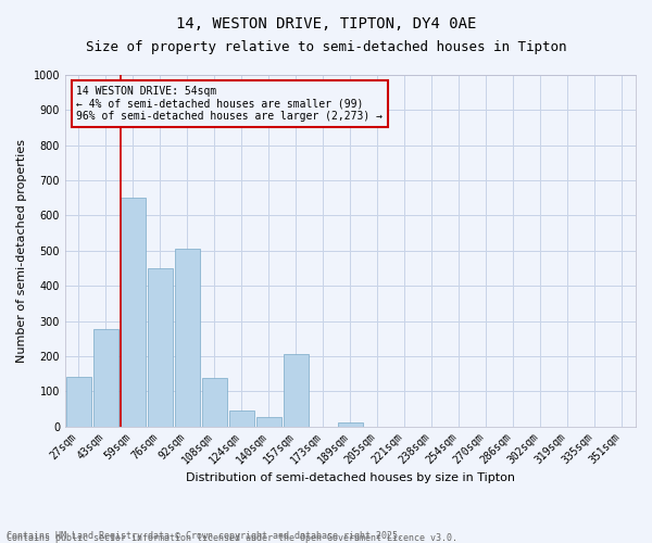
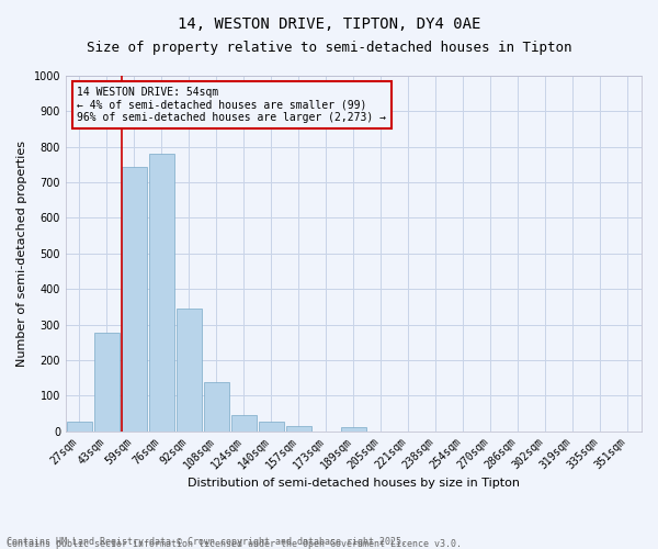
27sqm: 140 -> 25
59sqm: 650 -> 742
76sqm: 450 -> 780
92sqm: 505 -> 345
157sqm: 205 -> 15
